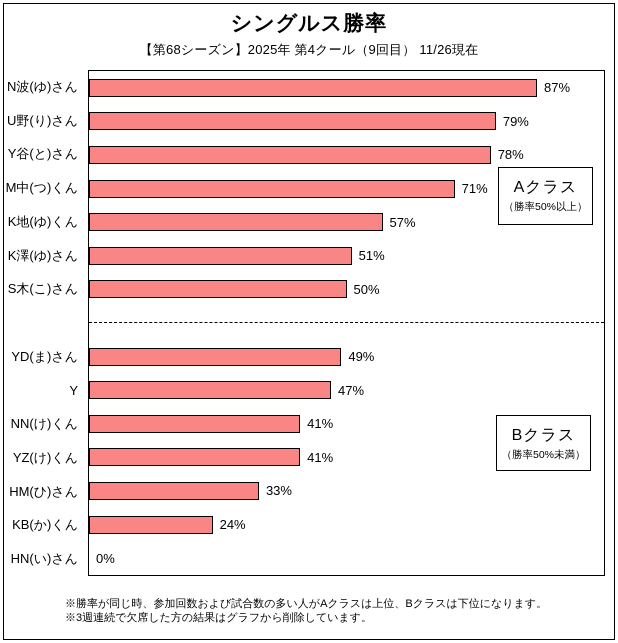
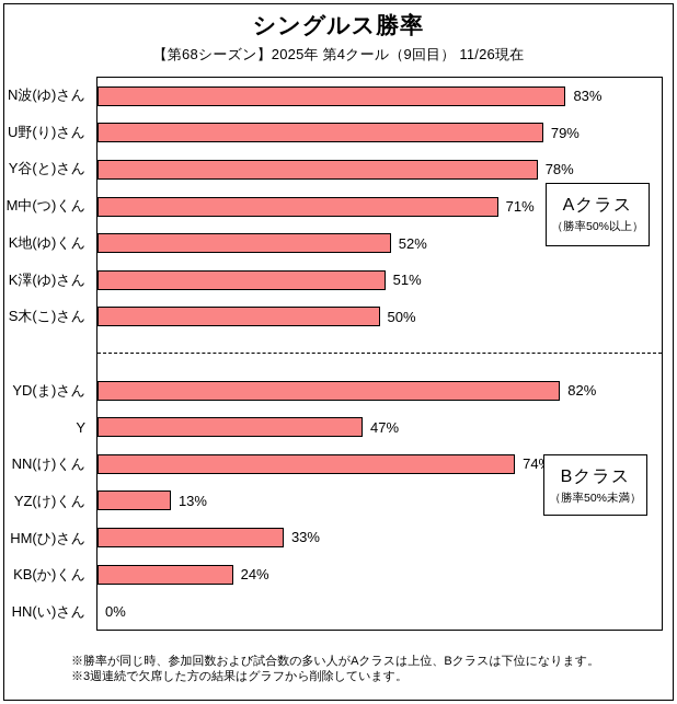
N波(ゆ)さん: 87% -> 83%
K地(ゆ)くん: 57% -> 52%
YD(ま)さん: 49% -> 82%
NN(け)くん: 41% -> 74%
YZ(け)くん: 41% -> 13%
